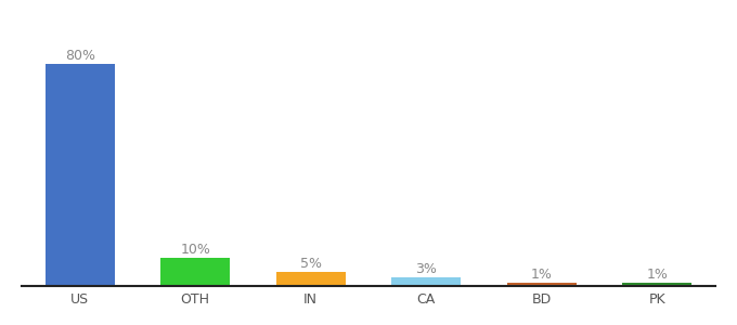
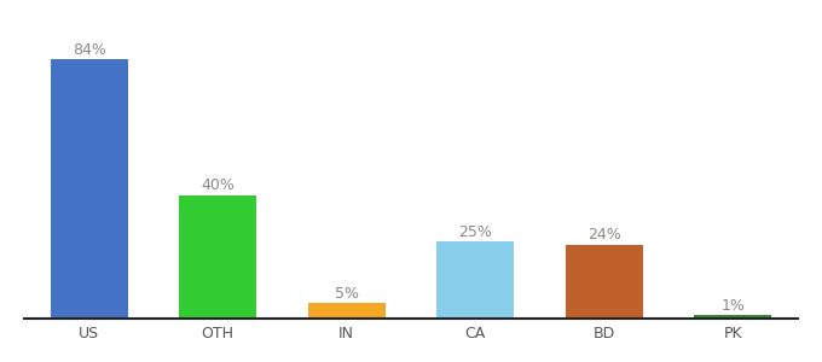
US: 80% -> 84%
OTH: 10% -> 40%
CA: 3% -> 25%
BD: 1% -> 24%
